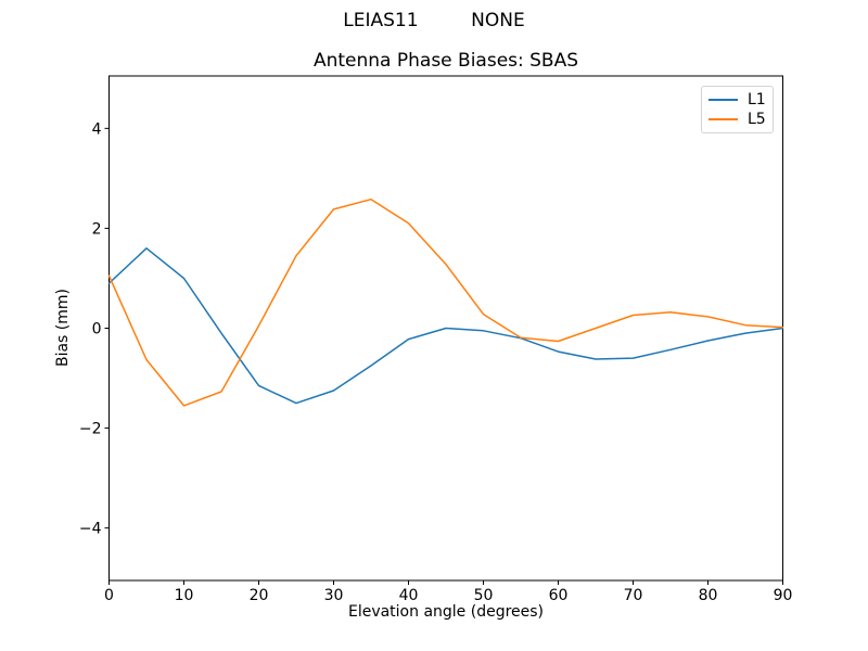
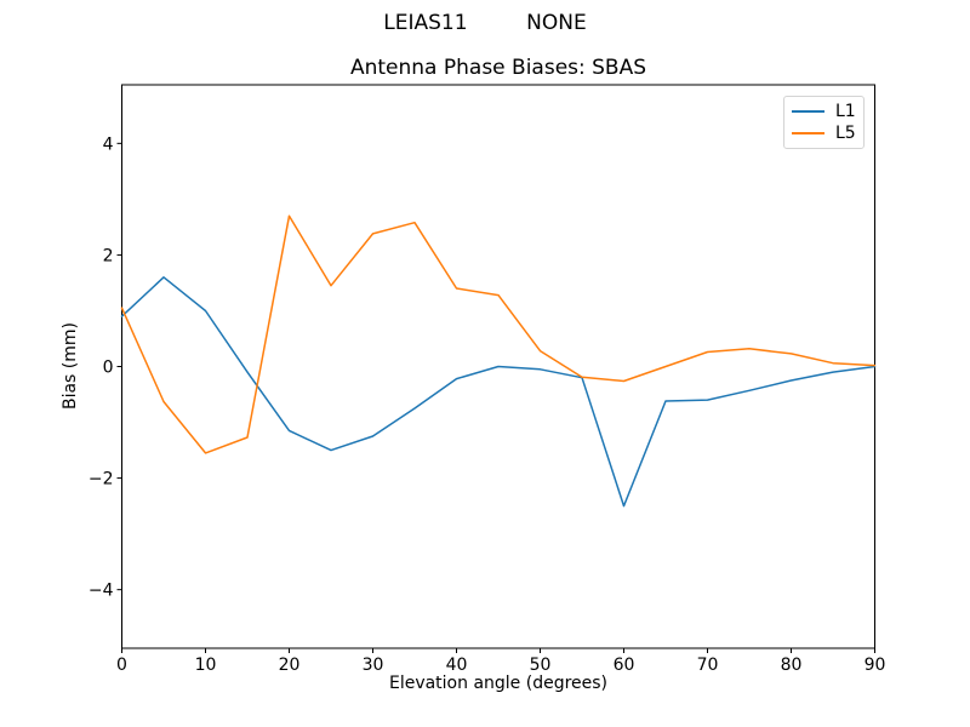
L5/20: 0.1 -> 2.7
L5/40: 2.1 -> 1.4
L1/60: -0.5 -> -2.5
